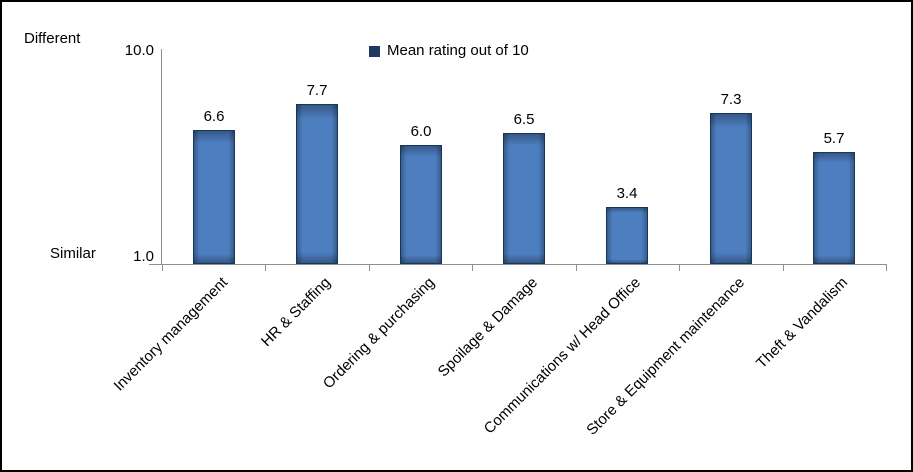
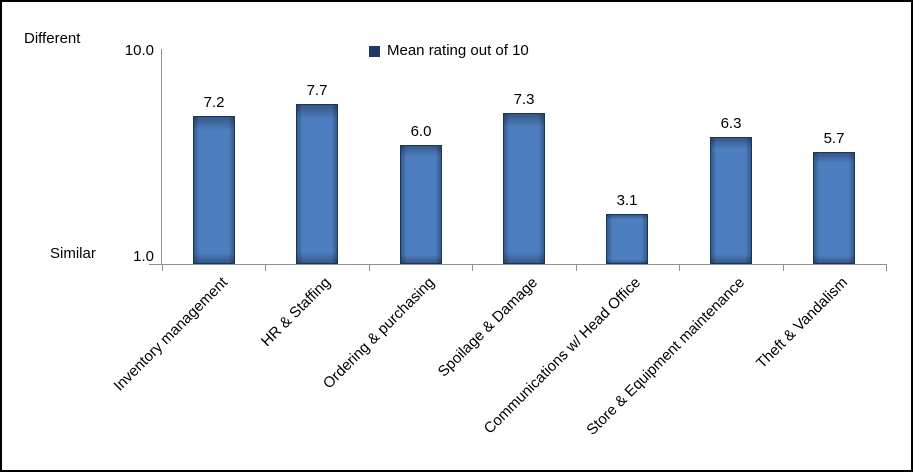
Inventory management: 6.6 -> 7.2
Spoilage & Damage: 6.5 -> 7.3
Communications w/ Head Office: 3.4 -> 3.1
Store & Equipment maintenance: 7.3 -> 6.3
